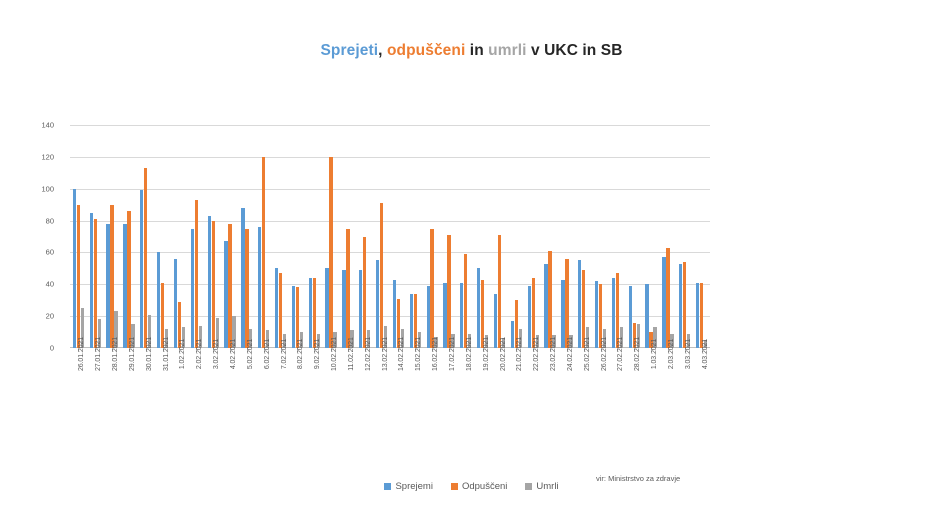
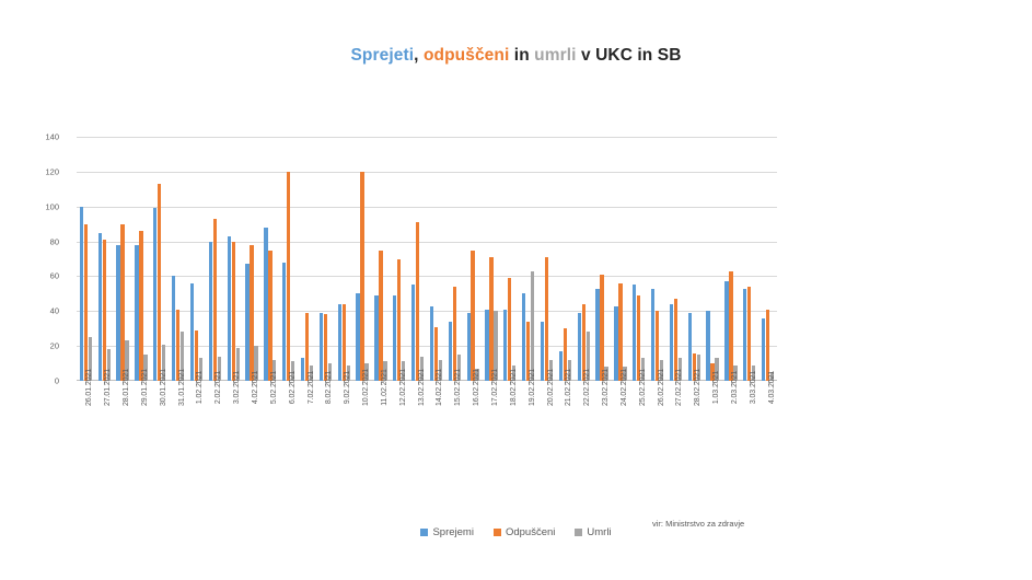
Umrli/31.01.2021: 12 -> 28
Sprejemi/2.02.2021: 75 -> 80
Sprejemi/6.02.2021: 76 -> 68
Sprejemi/7.02.2021: 50 -> 13
Odpuščeni/7.02.2021: 47 -> 39
Odpuščeni/15.02.2021: 34 -> 54
Umrli/15.02.2021: 10 -> 15
Umrli/17.02.2021: 9 -> 40
Odpuščeni/19.02.2021: 43 -> 34
Umrli/19.02.2021: 8 -> 63
Umrli/20.02.2021: 6 -> 12
Umrli/22.02.2021: 8 -> 28
Sprejemi/26.02.2021: 42 -> 53
Sprejemi/4.03.2021: 41 -> 36
